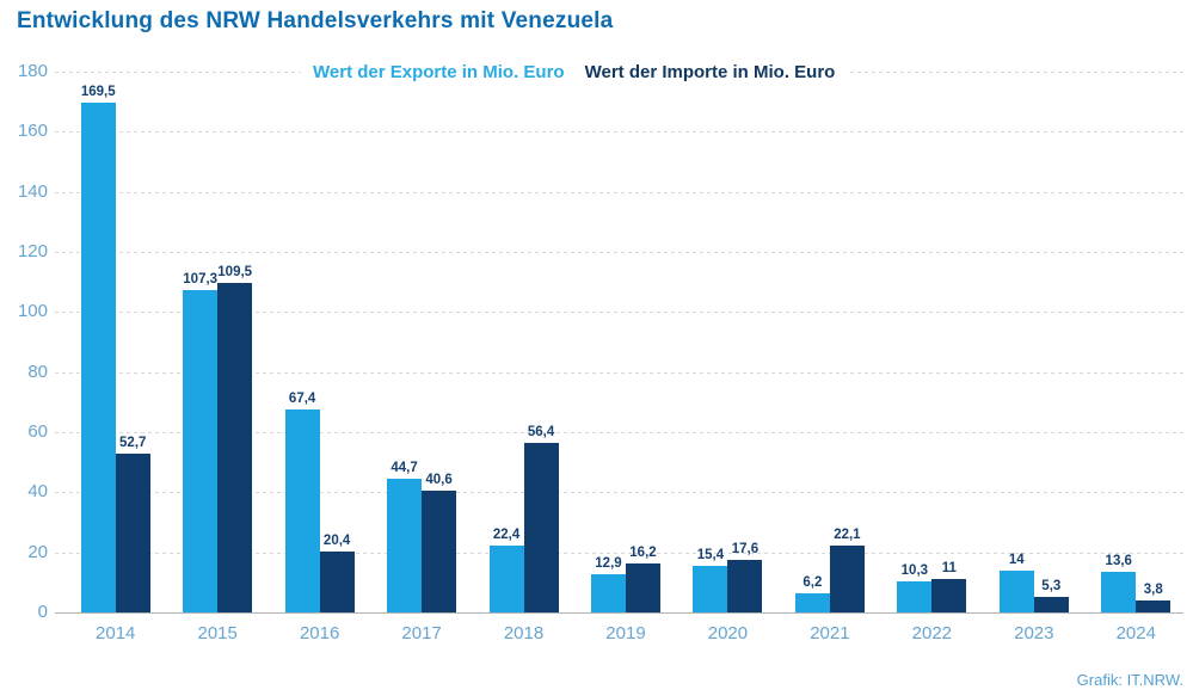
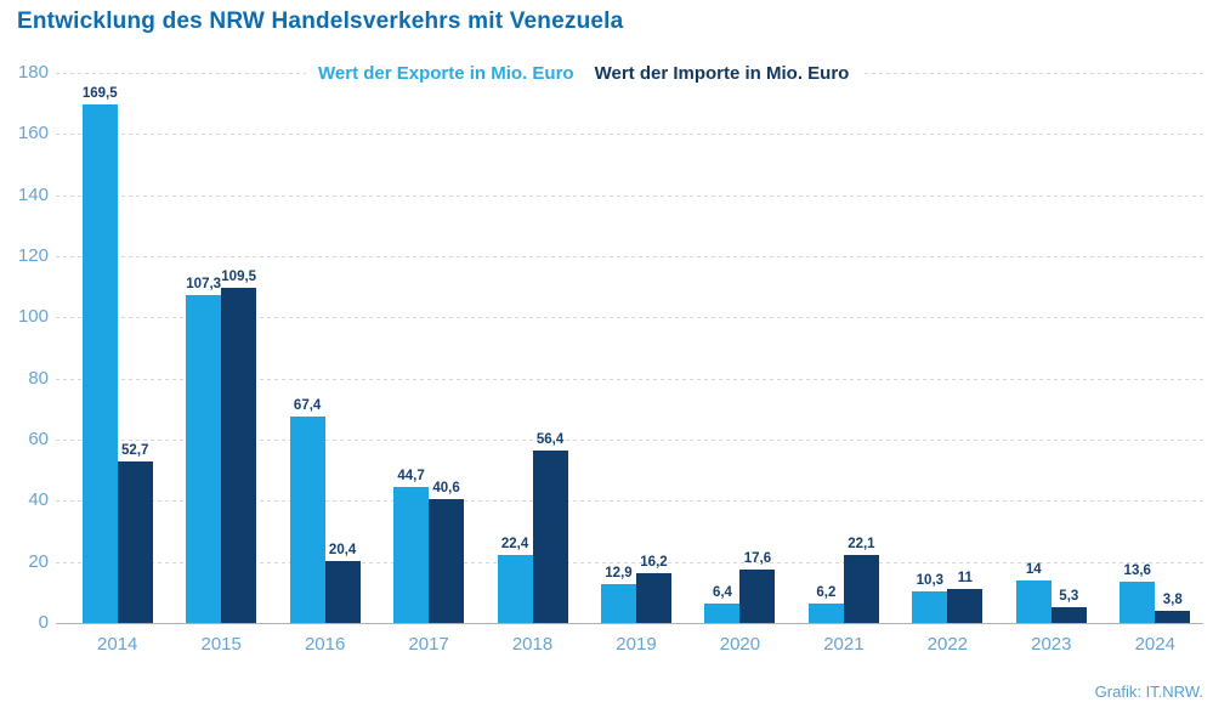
Wert der Exporte in Mio. Euro/2020: 15,4 -> 6,4
